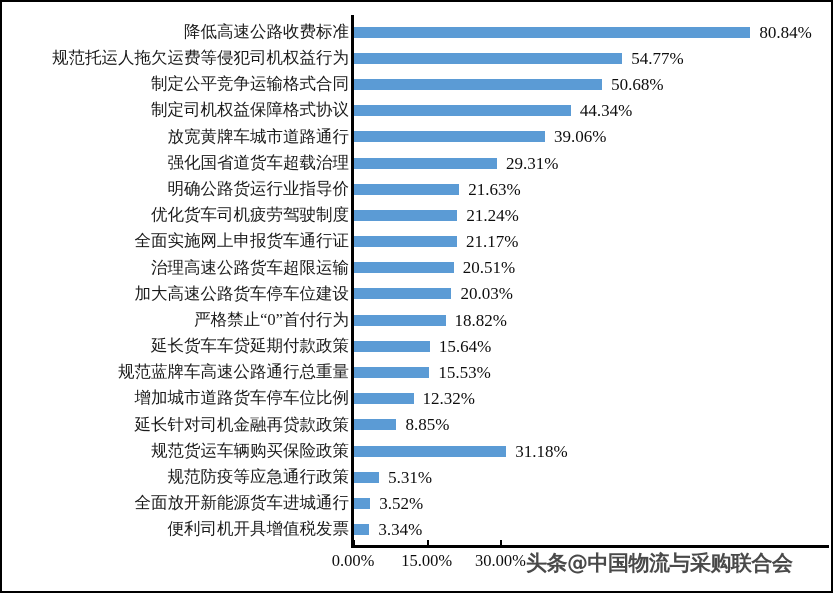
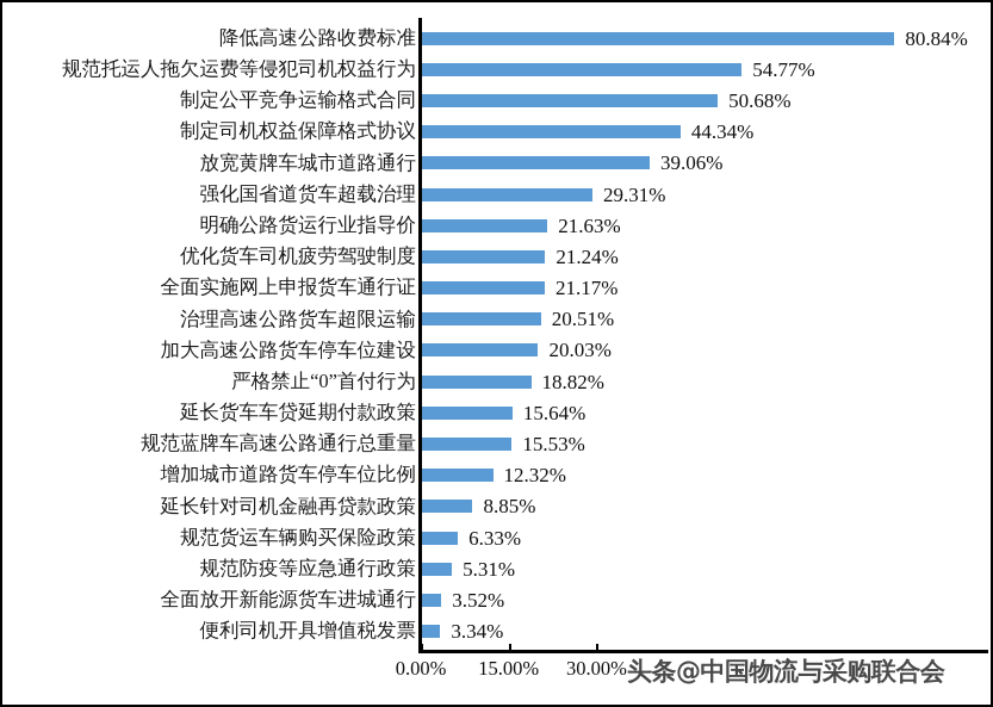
规范货运车辆购买保险政策: 31.18% -> 6.33%
